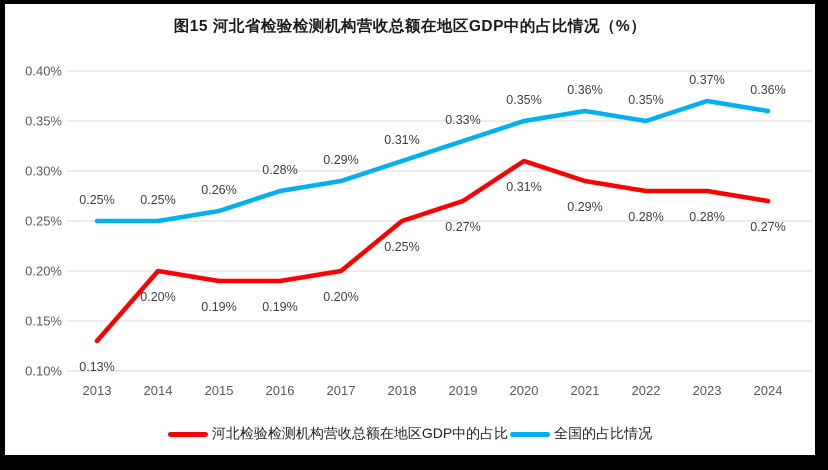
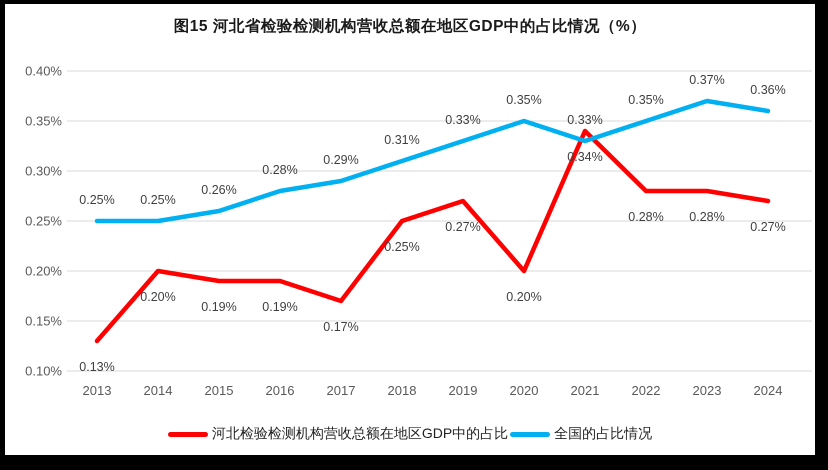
河北检验检测机构营收总额在地区GDP中的占比/2017: 0.20% -> 0.17%
河北检验检测机构营收总额在地区GDP中的占比/2020: 0.31% -> 0.20%
河北检验检测机构营收总额在地区GDP中的占比/2021: 0.29% -> 0.34%
全国的占比情况/2021: 0.36% -> 0.33%
